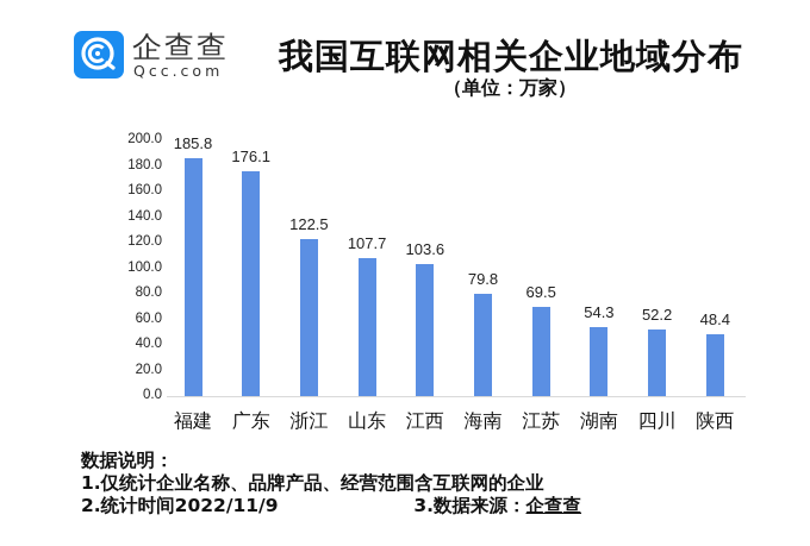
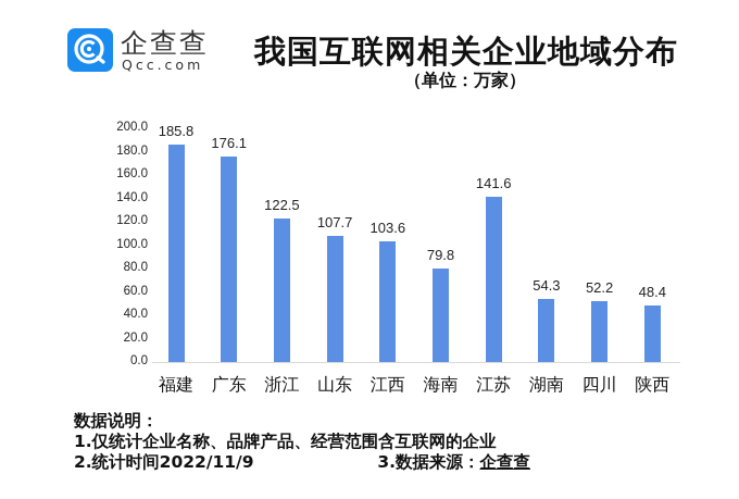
江苏: 69.5 -> 141.6
